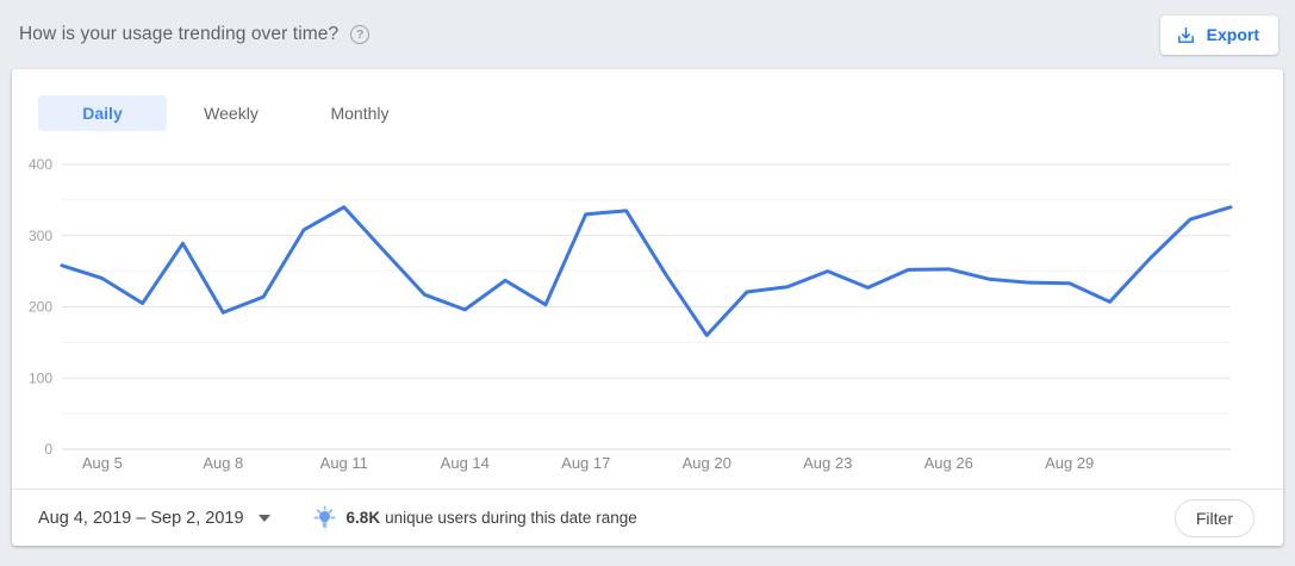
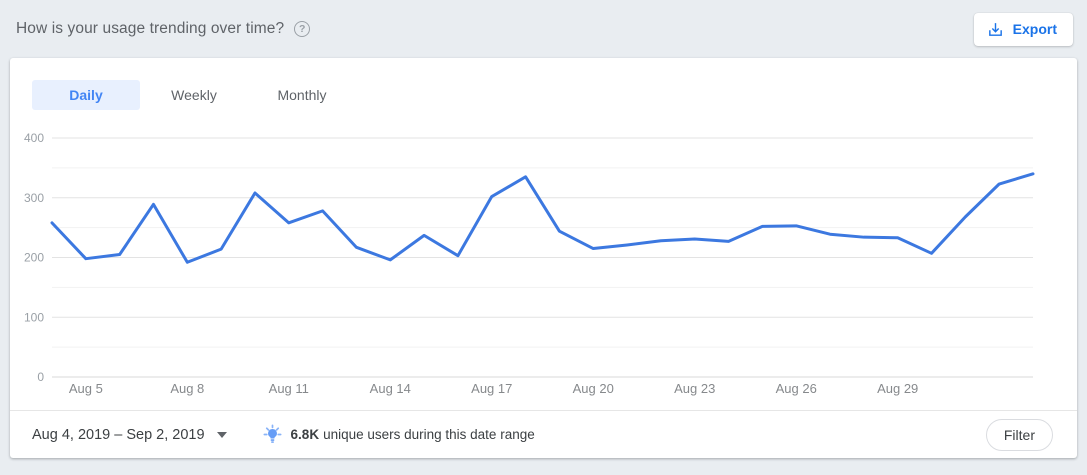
Aug 5: 240 -> 200
Aug 11: 340 -> 260
Aug 17: 330 -> 300
Aug 20: 160 -> 220
Aug 23: 250 -> 230
